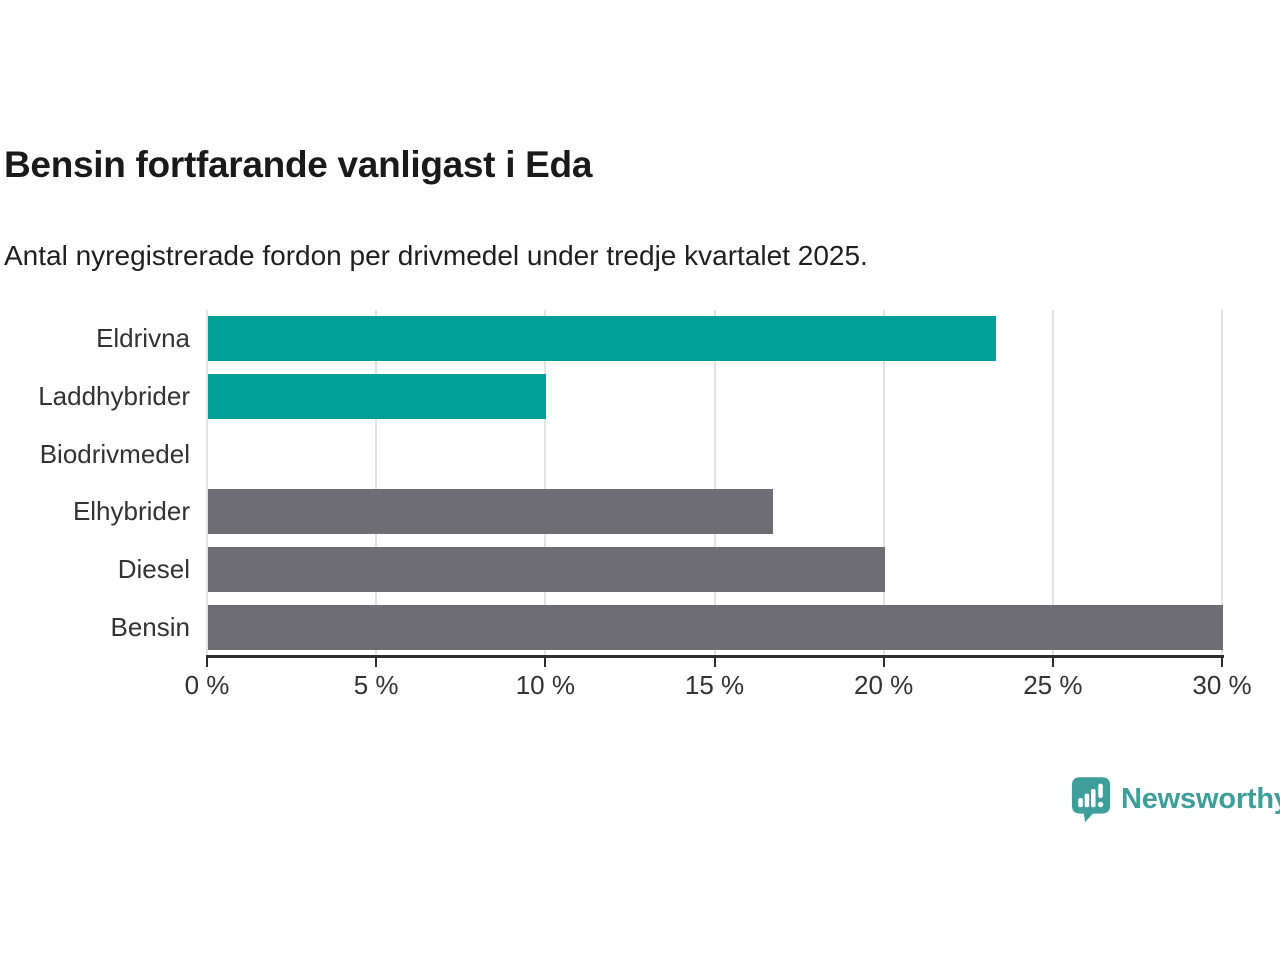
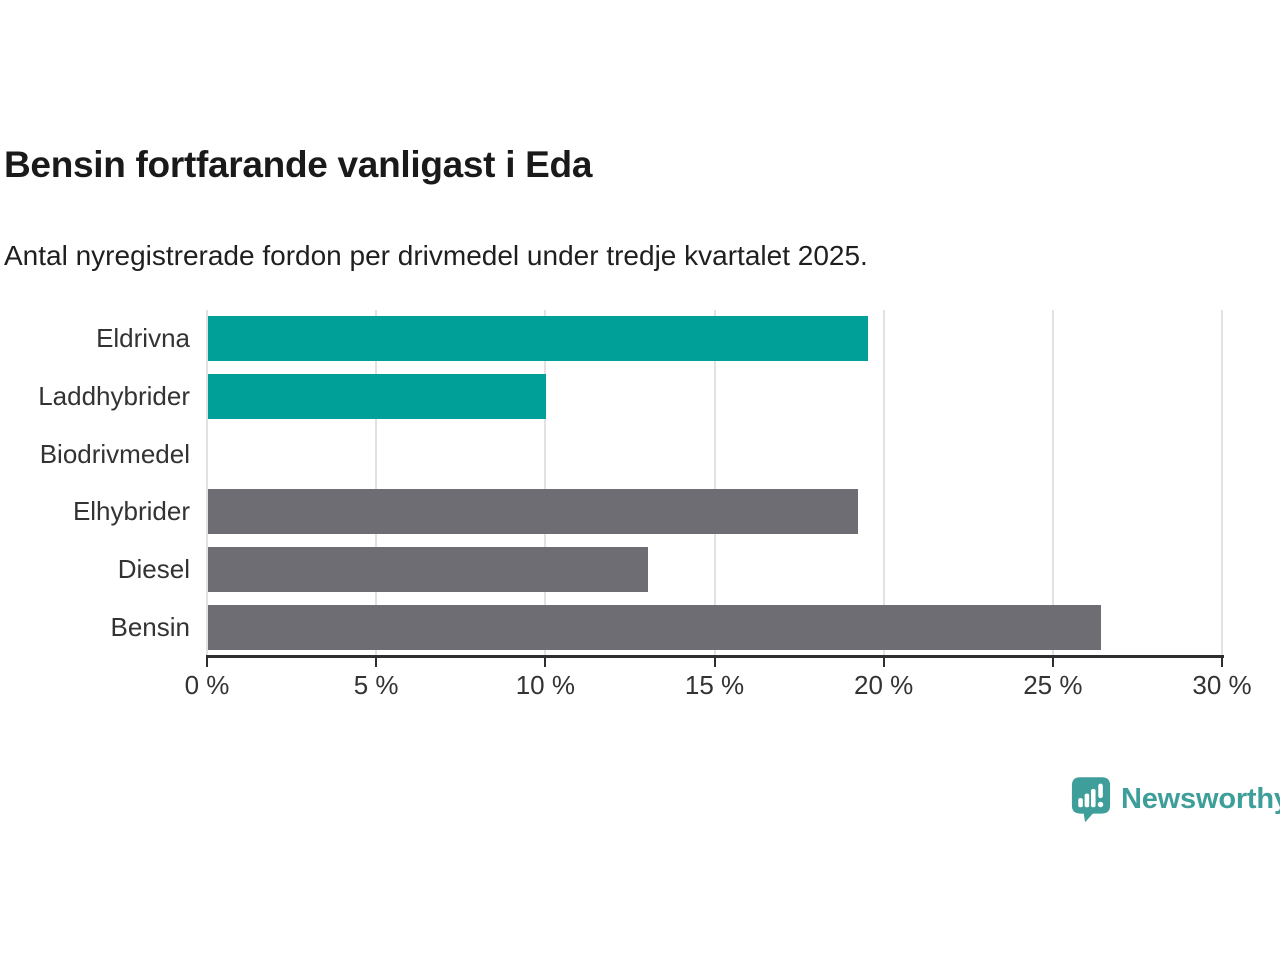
Eldrivna: 23.3% -> 19.5%
Elhybrider: 16.7% -> 19.2%
Diesel: 20.0% -> 13.0%
Bensin: 30.0% -> 26.4%
